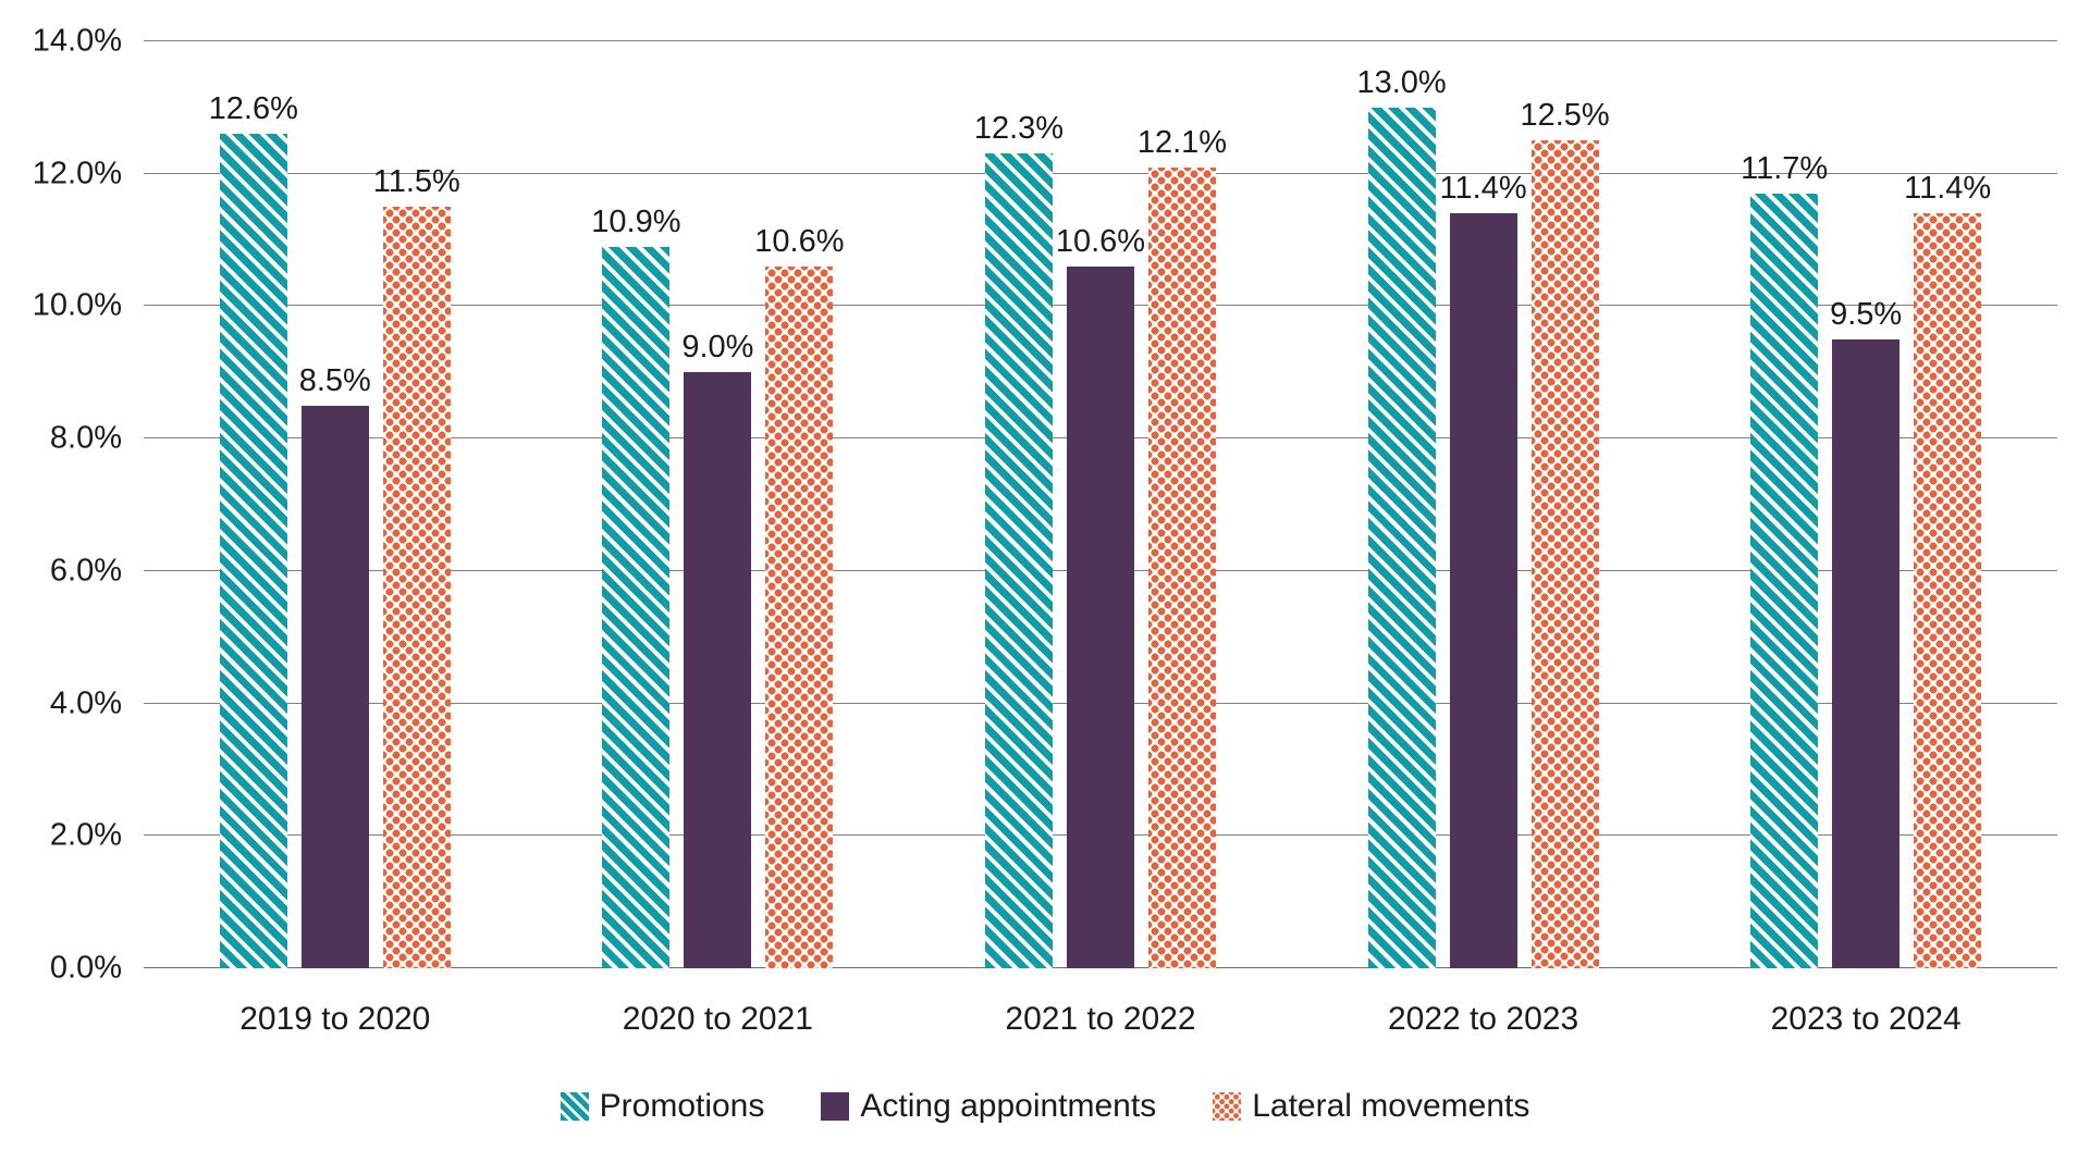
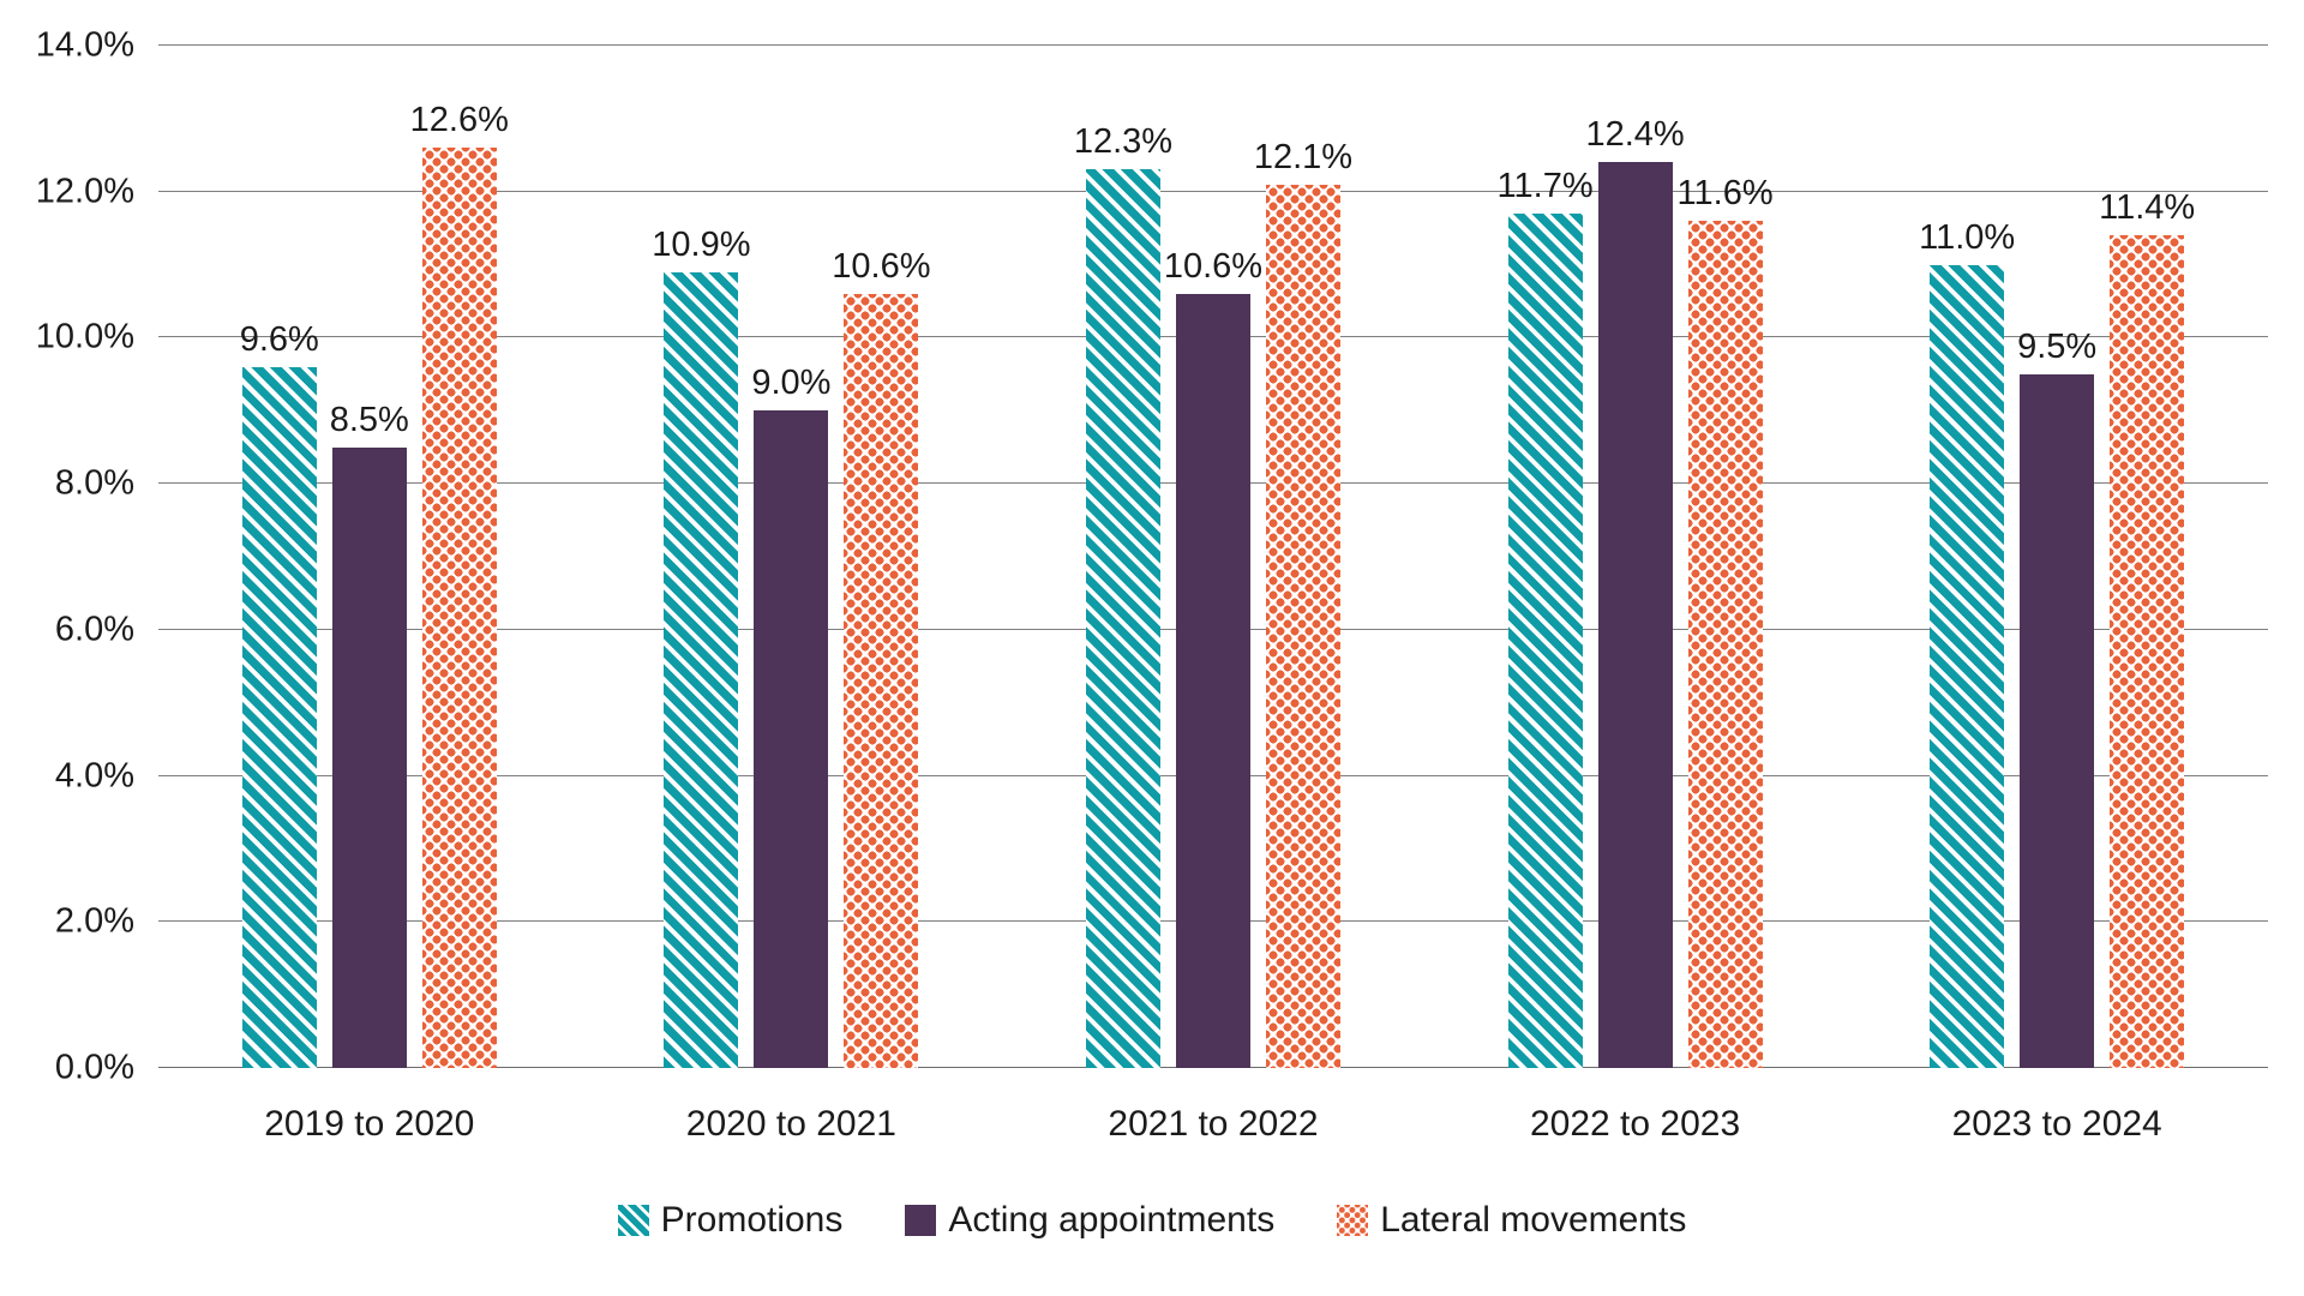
Promotions/2019 to 2020: 12.6% -> 9.6%
Lateral movements/2019 to 2020: 11.5% -> 12.6%
Promotions/2022 to 2023: 13.0% -> 11.7%
Acting appointments/2022 to 2023: 11.4% -> 12.4%
Lateral movements/2022 to 2023: 12.5% -> 11.6%
Promotions/2023 to 2024: 11.7% -> 11.0%
